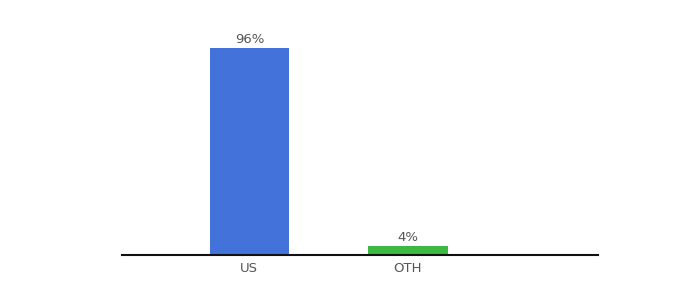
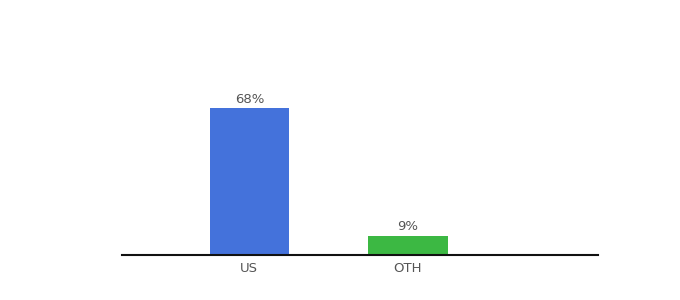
US: 96% -> 68%
OTH: 4% -> 9%
